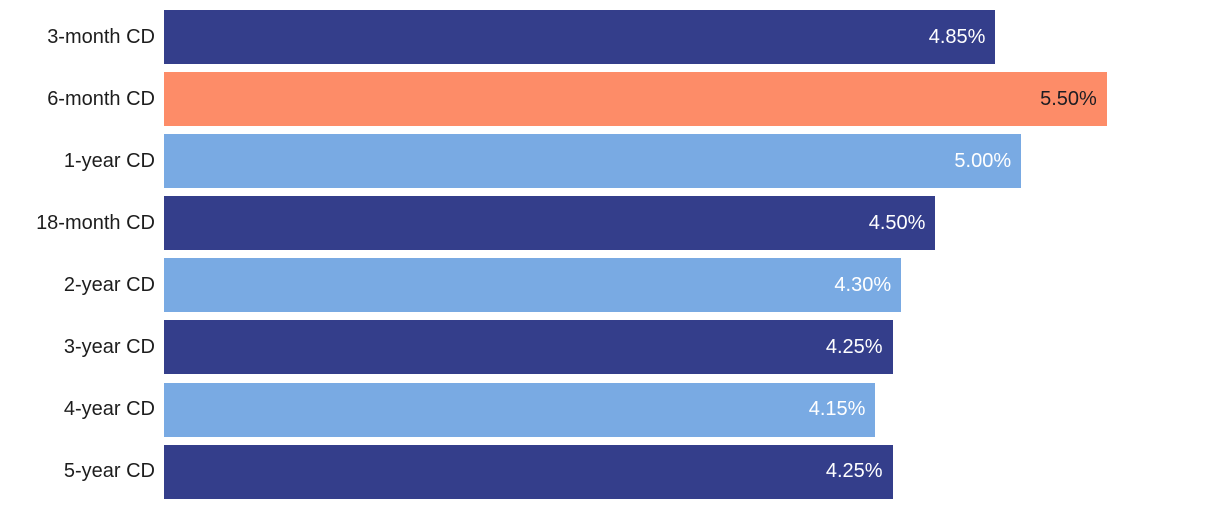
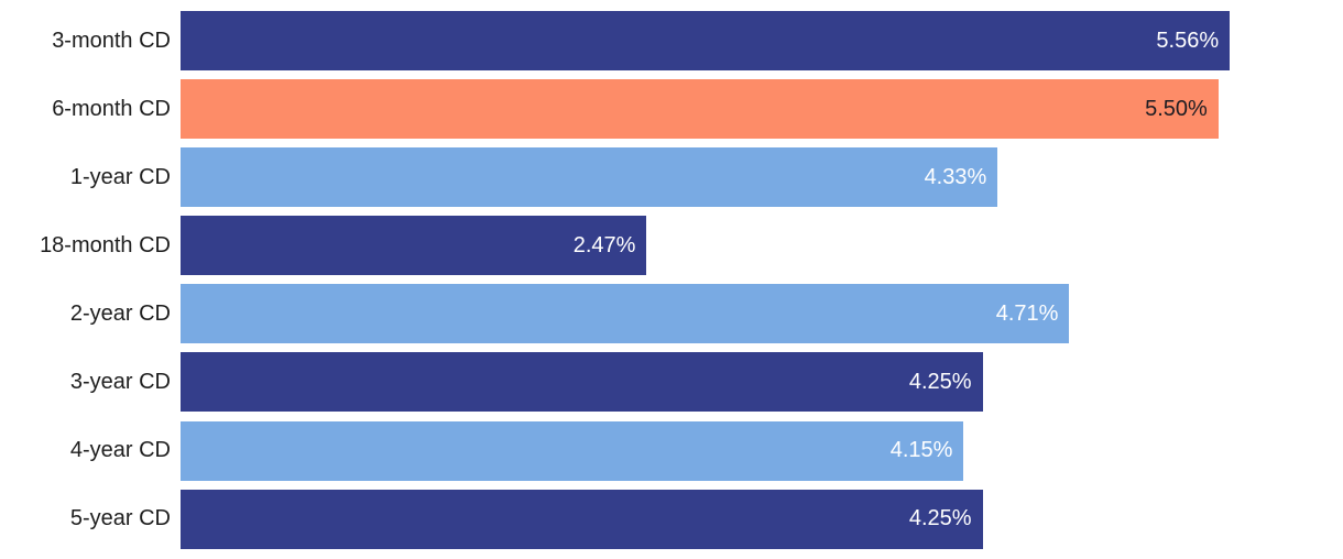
3-month CD: 4.85% -> 5.56%
1-year CD: 5.00% -> 4.33%
18-month CD: 4.50% -> 2.47%
2-year CD: 4.30% -> 4.71%
